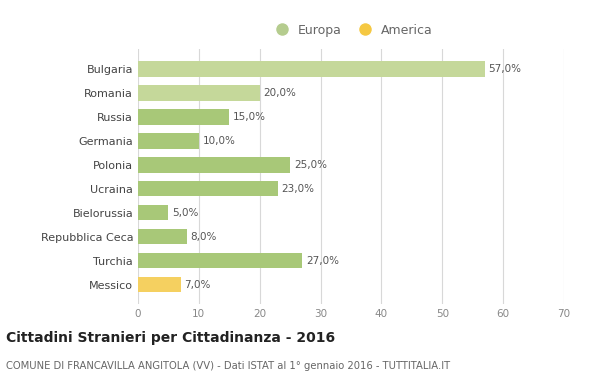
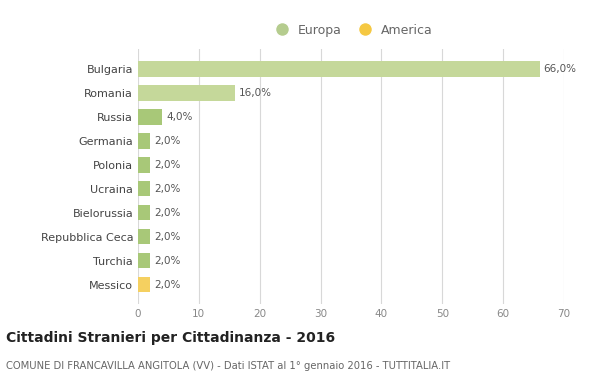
Bulgaria: 57,0% -> 66,0%
Romania: 20,0% -> 16,0%
Russia: 15,0% -> 4,0%
Germania: 10,0% -> 2,0%
Polonia: 25,0% -> 2,0%
Ucraina: 23,0% -> 2,0%
Bielorussia: 5,0% -> 2,0%
Repubblica Ceca: 8,0% -> 2,0%
Turchia: 27,0% -> 2,0%
Messico: 7,0% -> 2,0%
